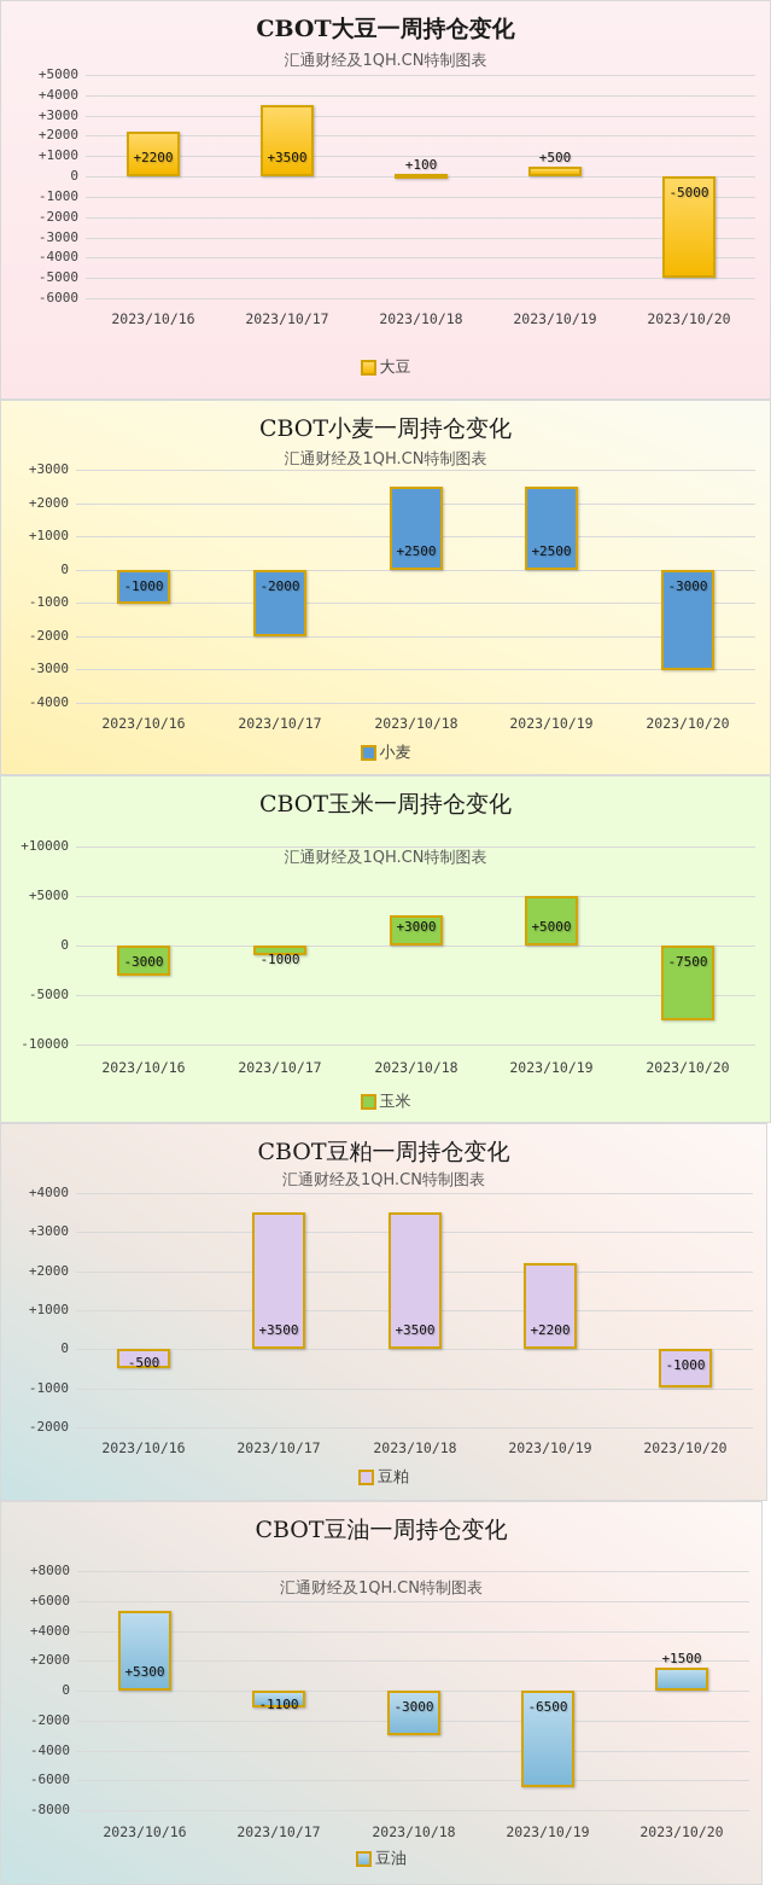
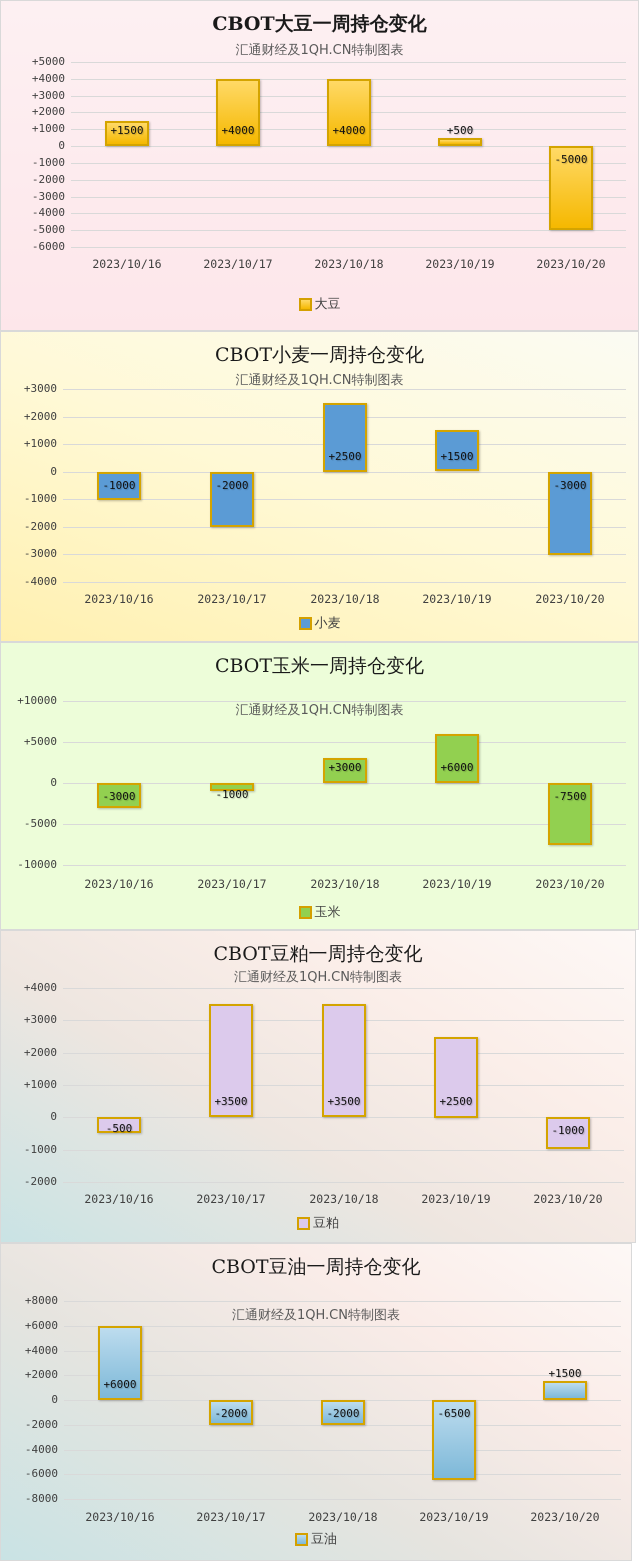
CBOT大豆一周持仓变化/2023/10/16: +2200 -> +1500
CBOT大豆一周持仓变化/2023/10/17: +3500 -> +4000
CBOT大豆一周持仓变化/2023/10/18: +100 -> +4000
CBOT小麦一周持仓变化/2023/10/19: +2500 -> +1500
CBOT玉米一周持仓变化/2023/10/19: +5000 -> +6000
CBOT豆粕一周持仓变化/2023/10/19: +2200 -> +2500
CBOT豆油一周持仓变化/2023/10/16: +5300 -> +6000
CBOT豆油一周持仓变化/2023/10/17: -1100 -> -2000
CBOT豆油一周持仓变化/2023/10/18: -3000 -> -2000
